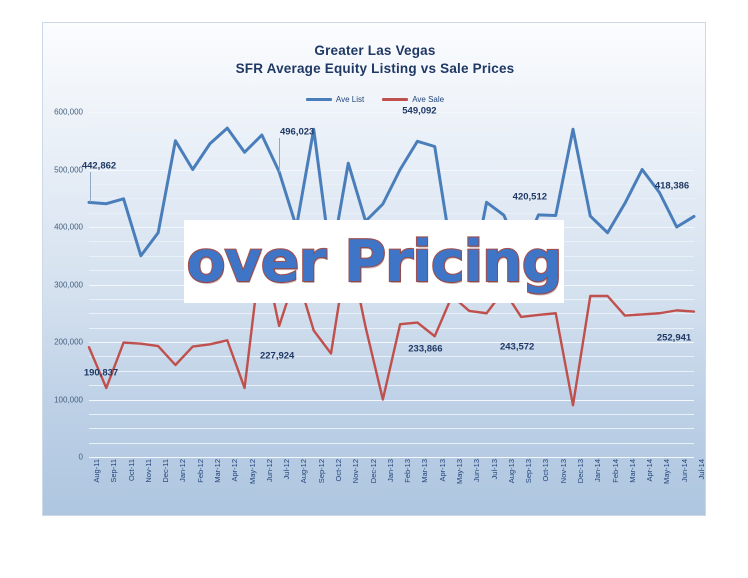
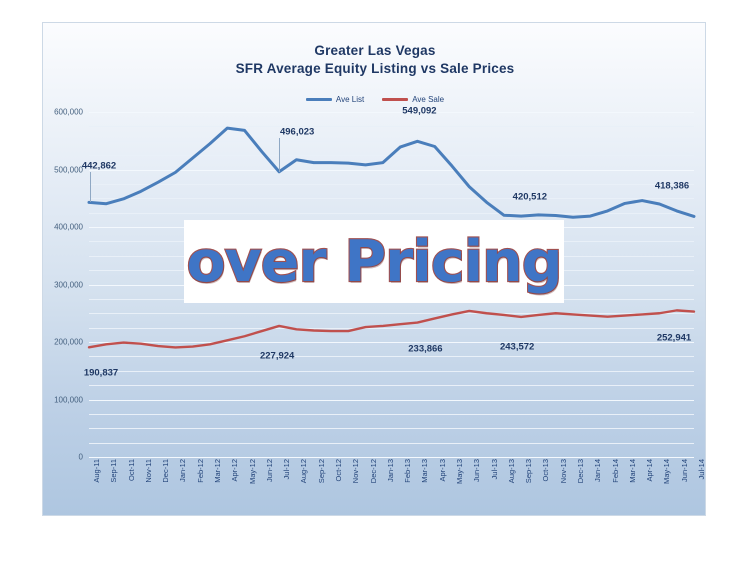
Ave Sale/Sep-11: 120000 -> 200000
Ave List/Nov-11: 350000 -> 460000
Ave List/Dec-11: 390000 -> 480000
Ave List/Jan-12: 550000 -> 500000
Ave Sale/Jan-12: 160000 -> 190000
Ave List/Feb-12: 500000 -> 520000
Ave List/May-12: 530000 -> 570000
Ave Sale/May-12: 120000 -> 210000
Ave List/Jun-12: 560000 -> 530000
Ave Sale/Jun-12: 370000 -> 220000
Ave List/Aug-12: 400000 -> 520000
Ave Sale/Aug-12: 320000 -> 220000
Ave List/Sep-12: 570000 -> 510000
Ave List/Oct-12: 340000 -> 510000
Ave Sale/Oct-12: 180000 -> 220000
Ave Sale/Nov-12: 370000 -> 220000
Ave List/Dec-12: 410000 -> 510000
Ave List/Jan-13: 440000 -> 510000
Ave Sale/Jan-13: 100000 -> 230000
Ave List/Feb-13: 500000 -> 540000
Ave Sale/Apr-13: 210000 -> 240000
Ave List/May-13: 350000 -> 510000
Ave Sale/May-13: 280000 -> 250000
Ave List/Jun-13: 290000 -> 470000
Ave Sale/Aug-13: 290000 -> 250000
Ave List/Sep-13: 350000 -> 420000
Ave List/Dec-13: 570000 -> 420000
Ave Sale/Dec-13: 90000 -> 250000
Ave Sale/Jan-14: 280000 -> 250000
Ave List/Feb-14: 390000 -> 430000
Ave Sale/Feb-14: 280000 -> 240000
Ave List/Apr-14: 500000 -> 450000
Ave List/May-14: 460000 -> 440000
Ave List/Jun-14: 400000 -> 430000
